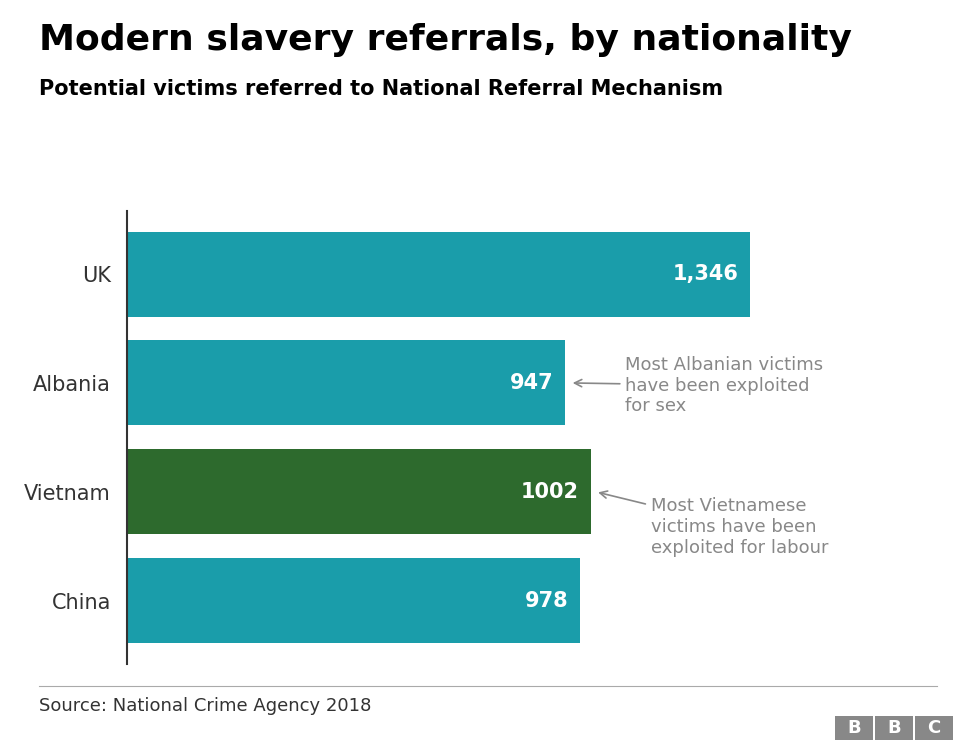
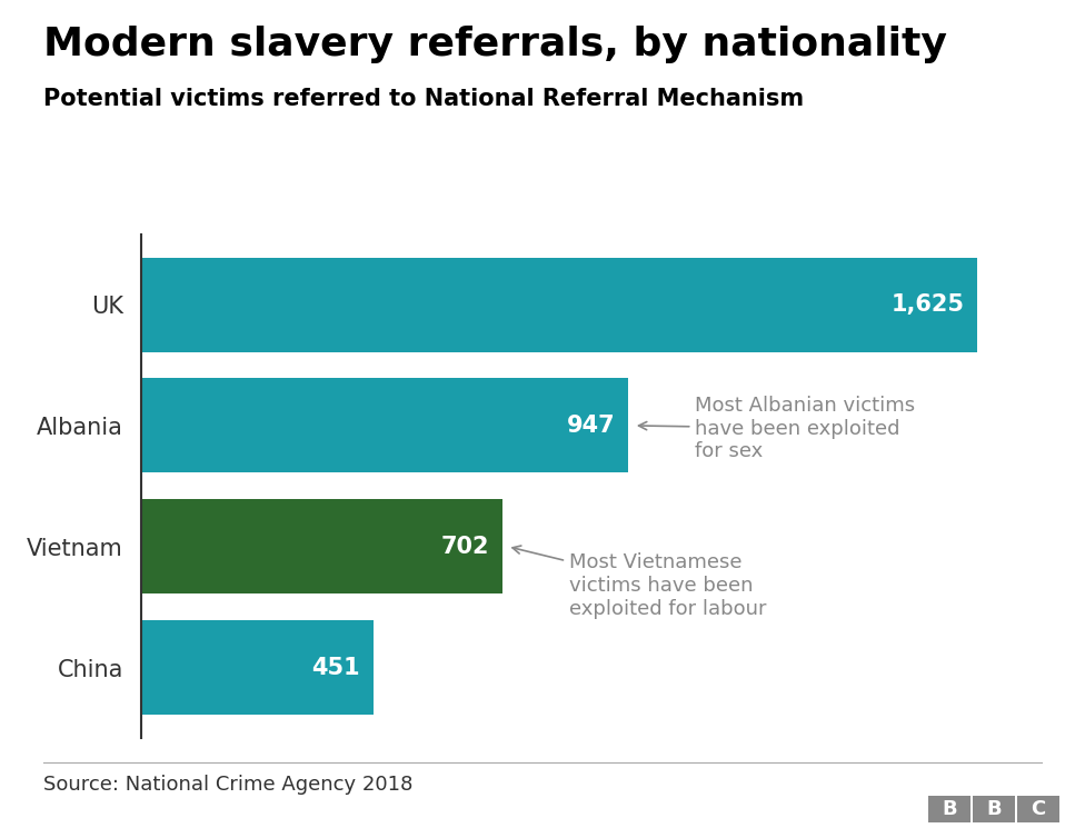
UK: 1,346 -> 1,625
Vietnam: 1002 -> 702
China: 978 -> 451
